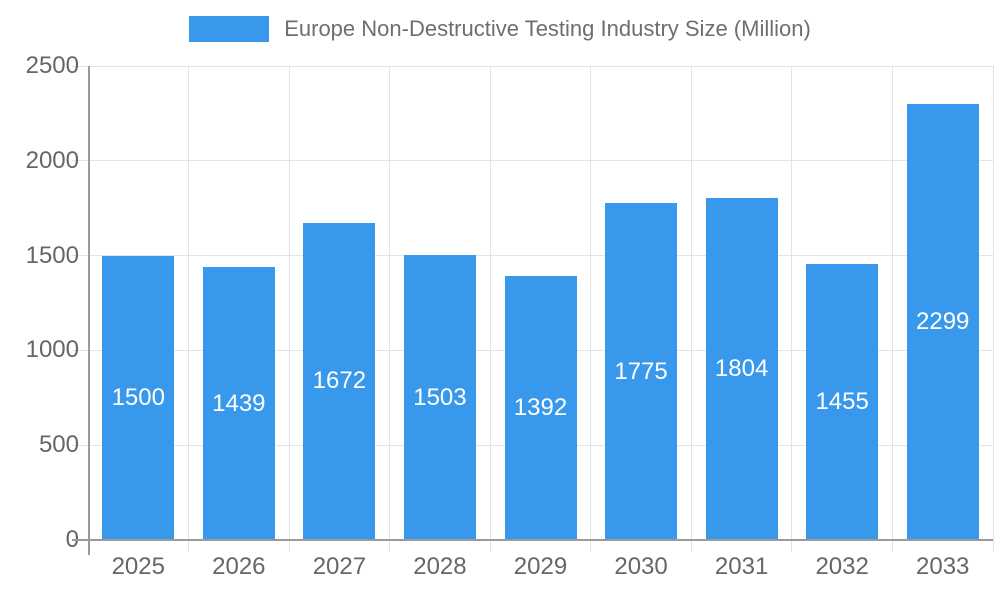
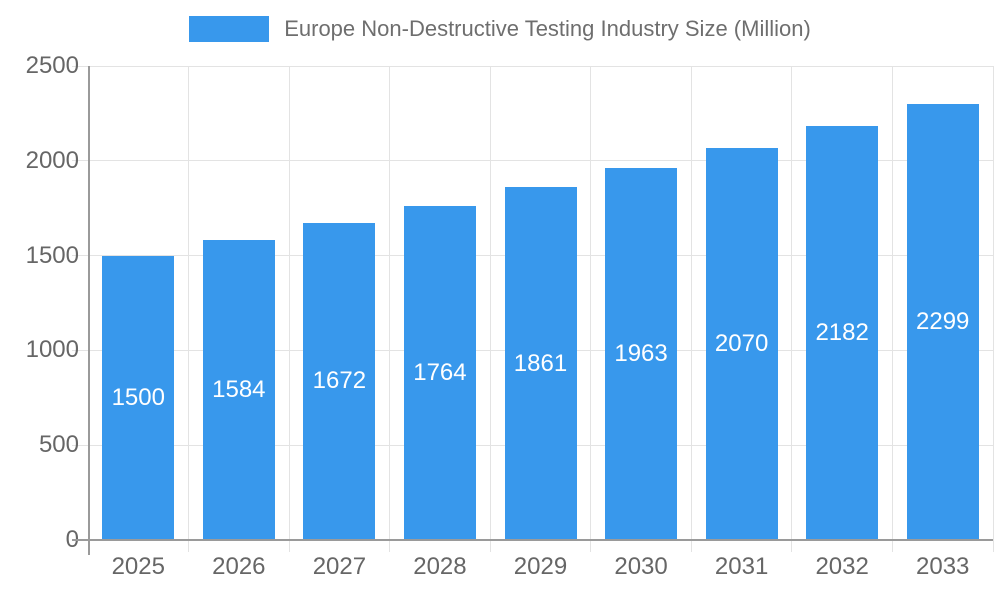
2026: 1439 -> 1584
2028: 1503 -> 1764
2029: 1392 -> 1861
2030: 1775 -> 1963
2031: 1804 -> 2070
2032: 1455 -> 2182
